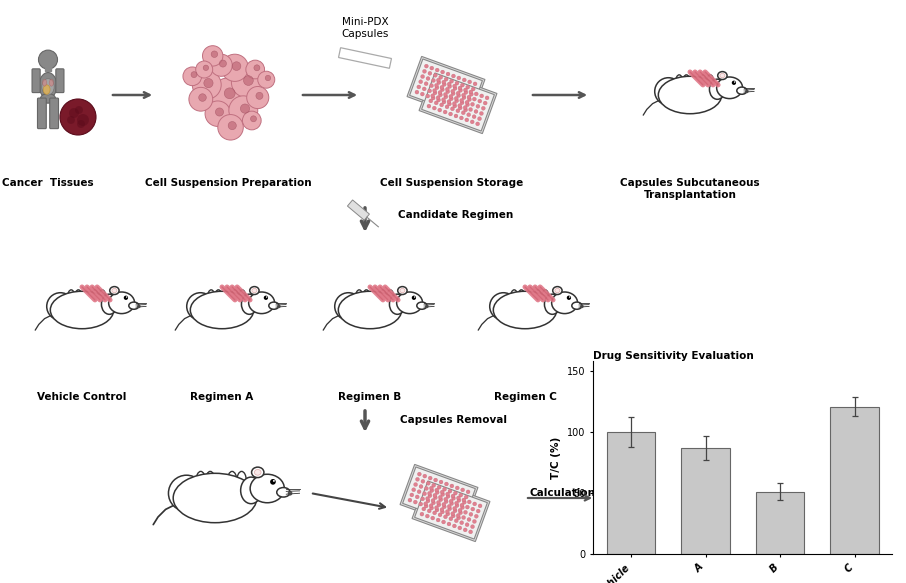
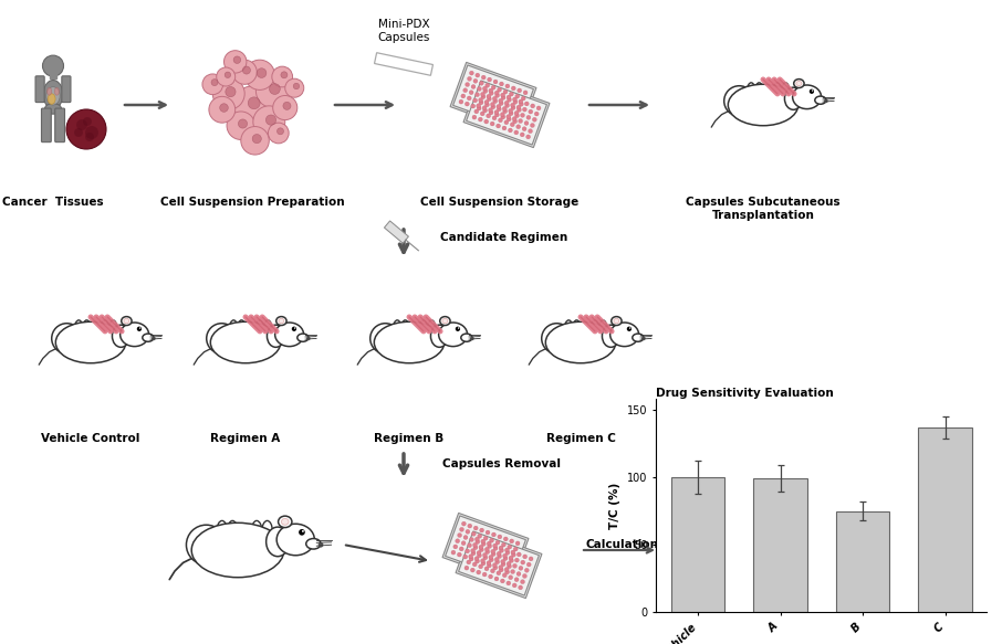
Drug Sensitivity Evaluation/A: 87 -> 99
Drug Sensitivity Evaluation/B: 51 -> 75
Drug Sensitivity Evaluation/C: 121 -> 137
